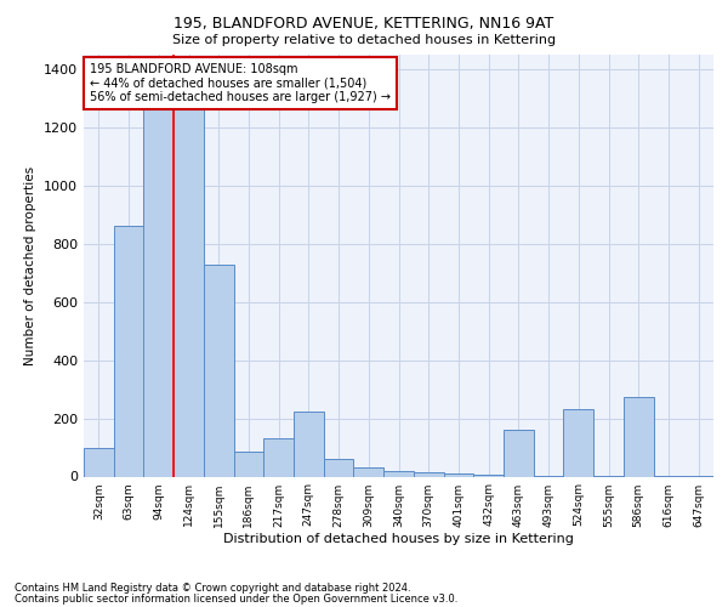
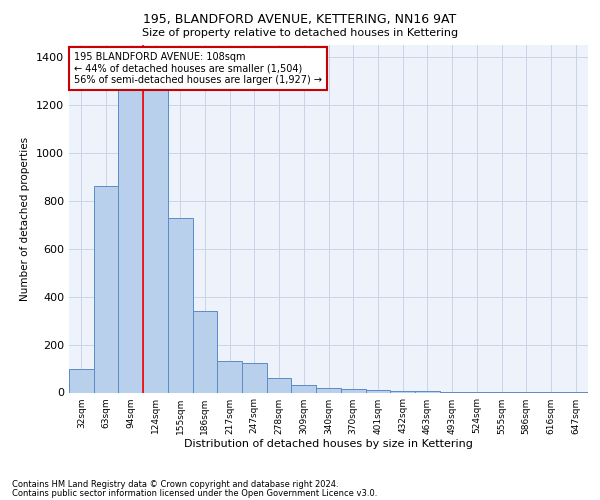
186sqm: 85 -> 340
247sqm: 225 -> 125
463sqm: 160 -> 5
524sqm: 230 -> 2
586sqm: 275 -> 2
